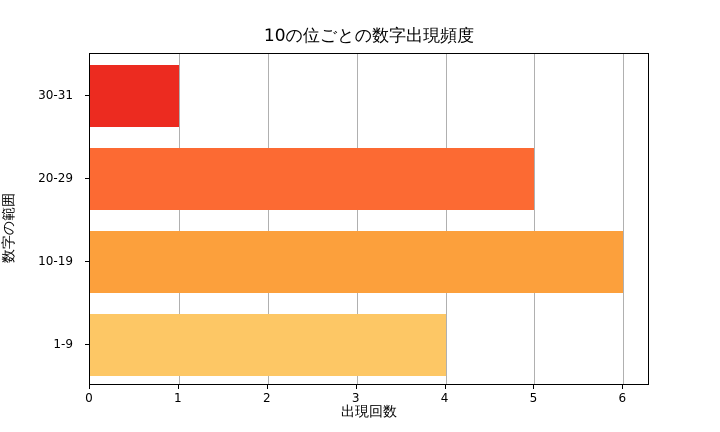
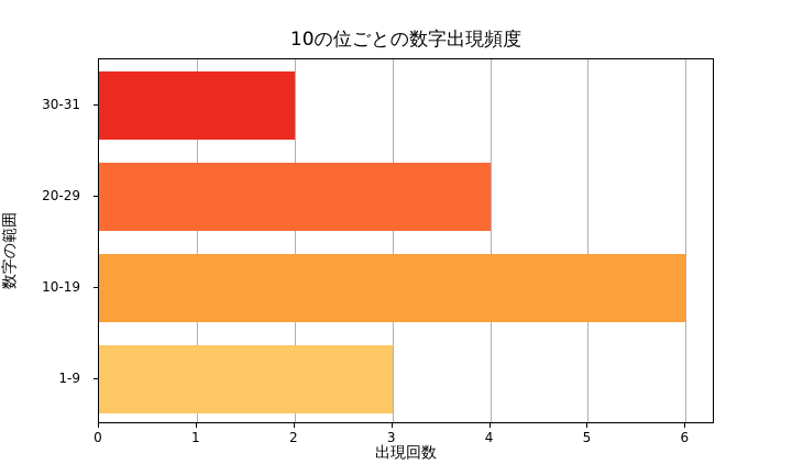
1-9: 4 -> 3
20-29: 5 -> 4
30-31: 1 -> 2
